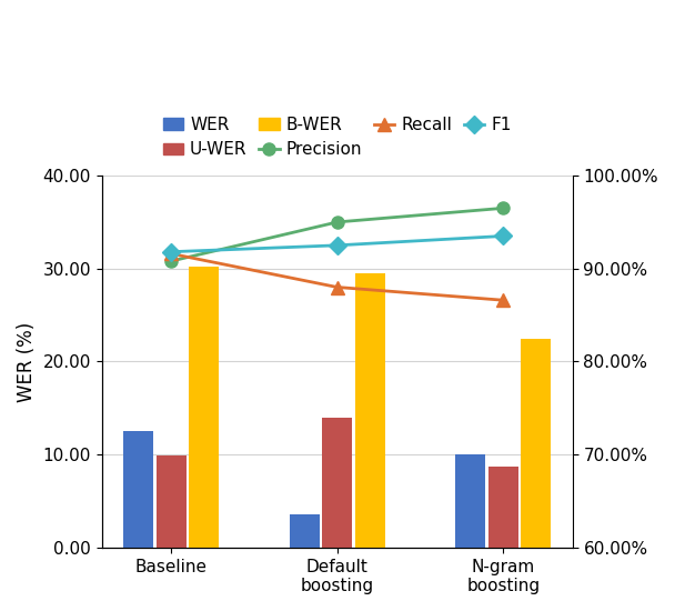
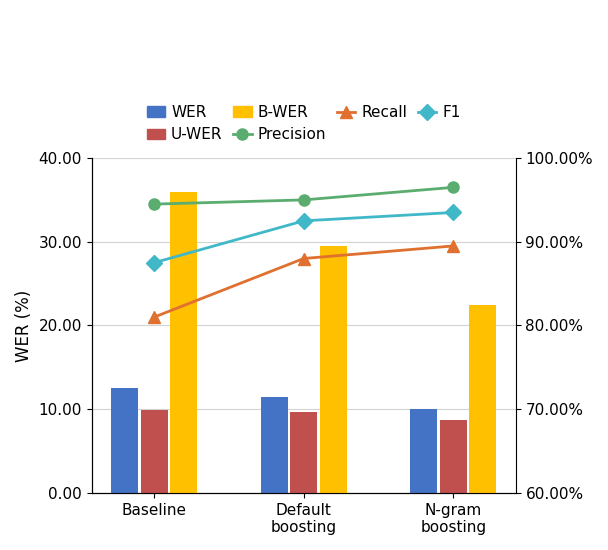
Precision/Baseline: 30.8 -> 34.5
Recall/Baseline: 31.6 -> 21.0
F1/Baseline: 31.8 -> 27.5
B-WER/Baseline: 30.2 -> 36.0
WER/Default boosting: 3.6 -> 11.5
U-WER/Default boosting: 14.0 -> 9.7
Recall/N-gram boosting: 26.6 -> 29.5
